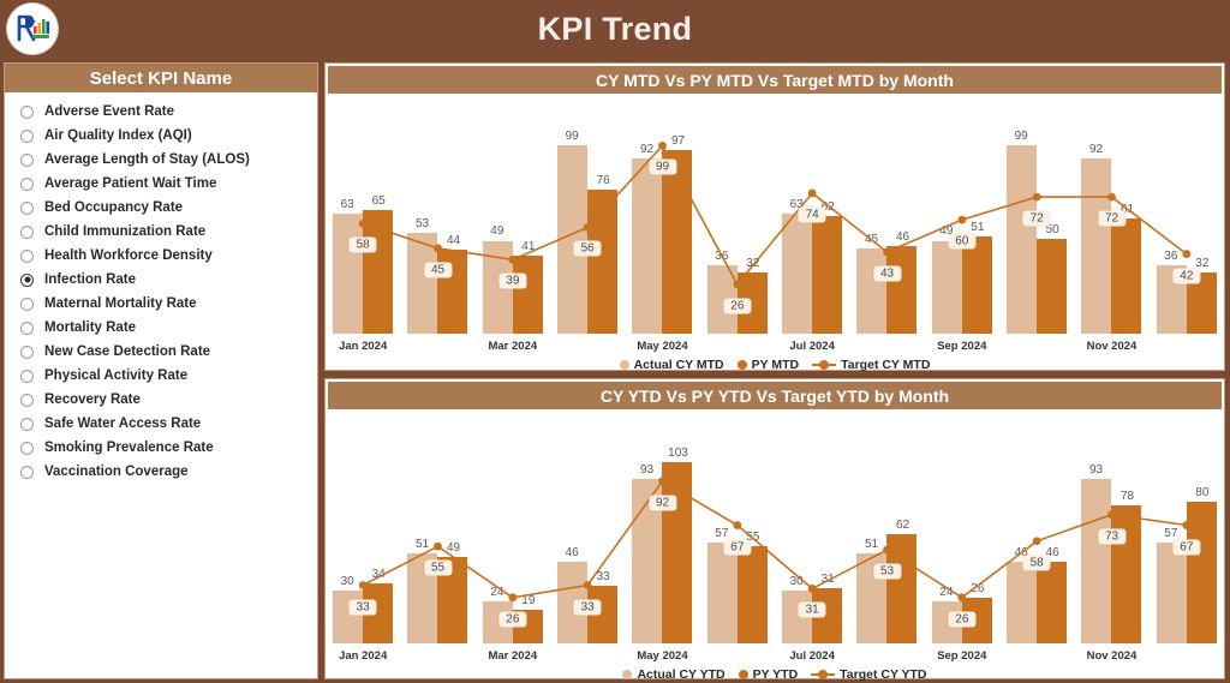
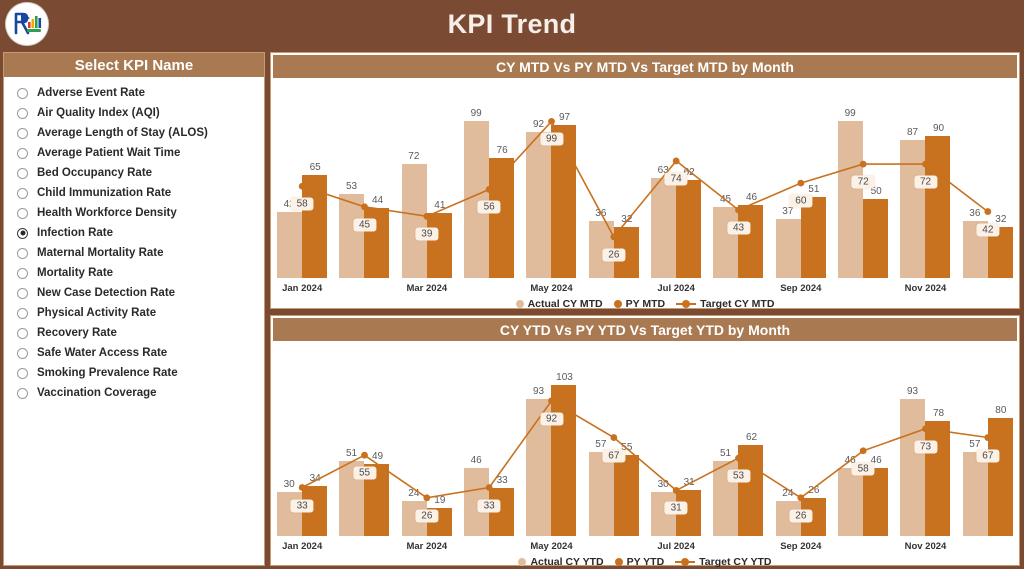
CY MTD Vs PY MTD Vs Target MTD by Month/Actual CY MTD/Jan 2024: 63 -> 42
CY MTD Vs PY MTD Vs Target MTD by Month/Actual CY MTD/Mar 2024: 49 -> 72
CY MTD Vs PY MTD Vs Target MTD by Month/Actual CY MTD/Sep 2024: 49 -> 37
CY MTD Vs PY MTD Vs Target MTD by Month/Actual CY MTD/Nov 2024: 92 -> 87
CY MTD Vs PY MTD Vs Target MTD by Month/PY MTD/Nov 2024: 61 -> 90
